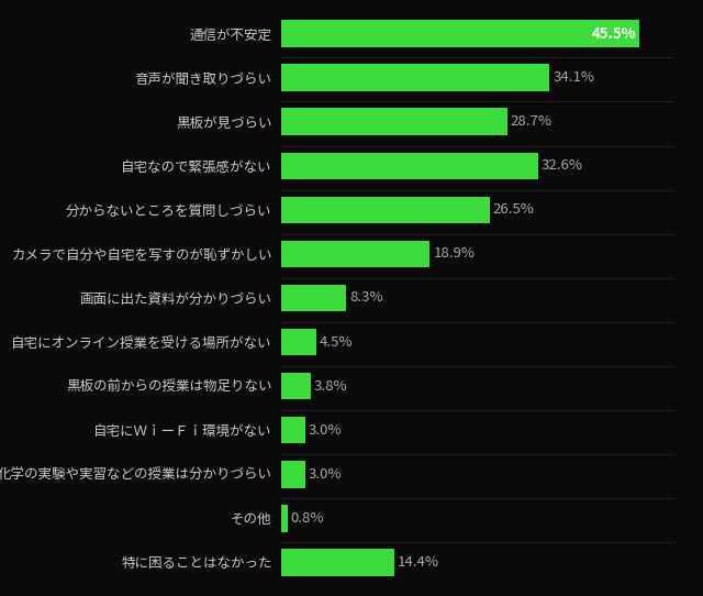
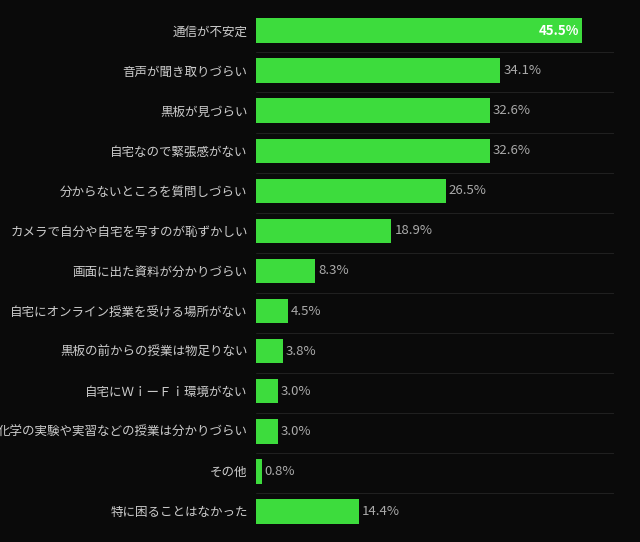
黒板が見づらい: 28.7% -> 32.6%
